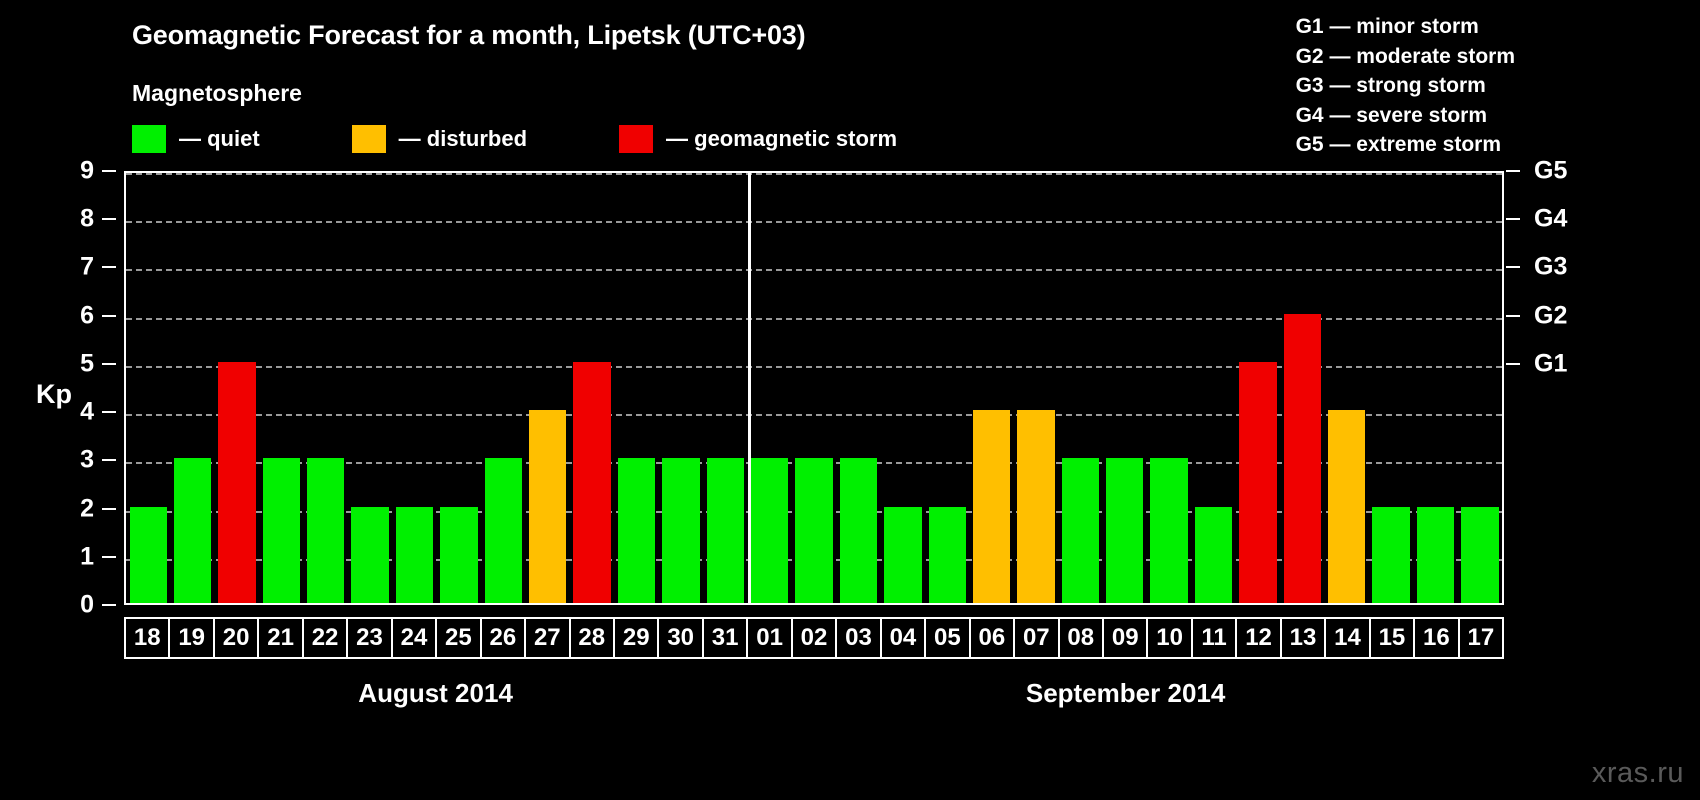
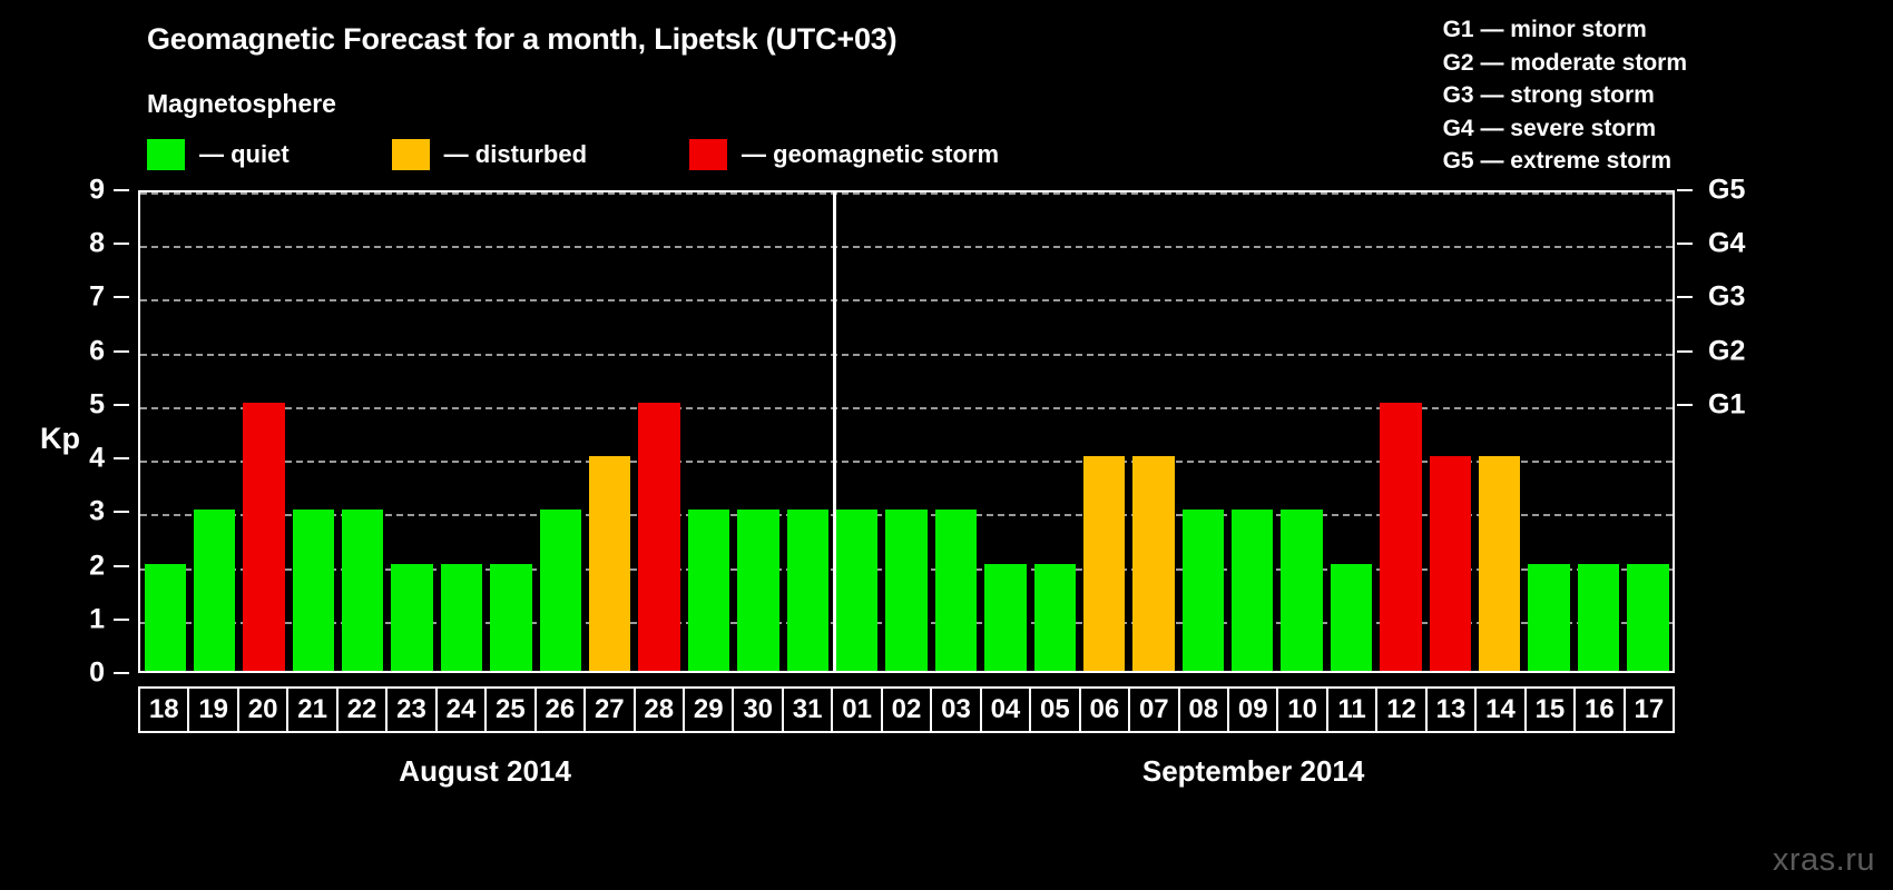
13: 6 -> 4
